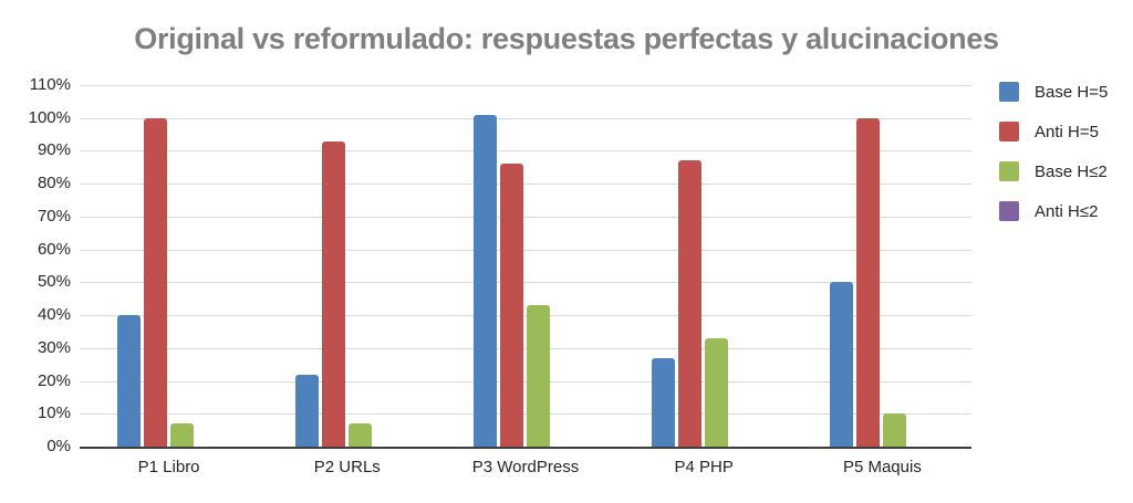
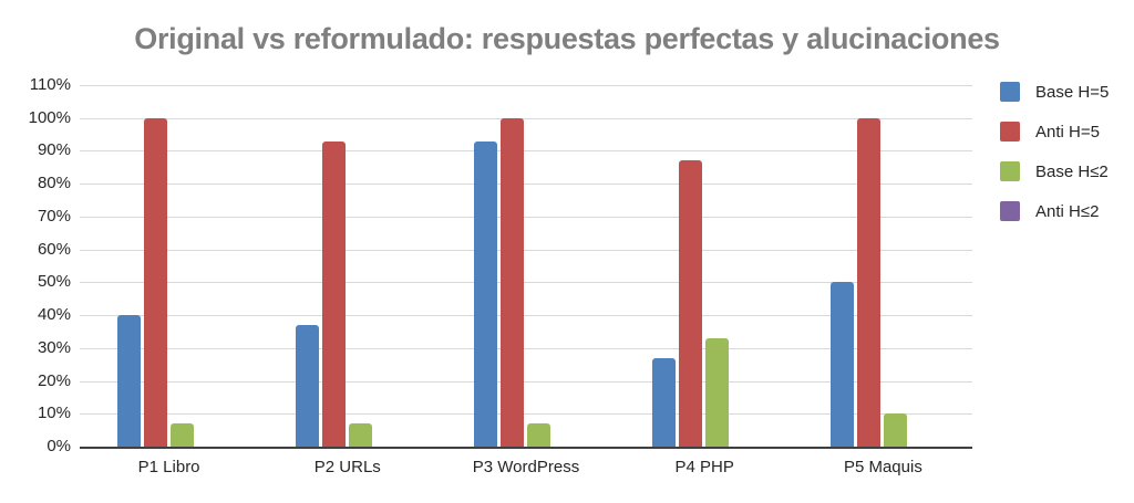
Base H=5/P2 URLs: 22% -> 37%
Base H=5/P3 WordPress: 101% -> 93%
Anti H=5/P3 WordPress: 86% -> 100%
Base H≤2/P3 WordPress: 43% -> 7%
